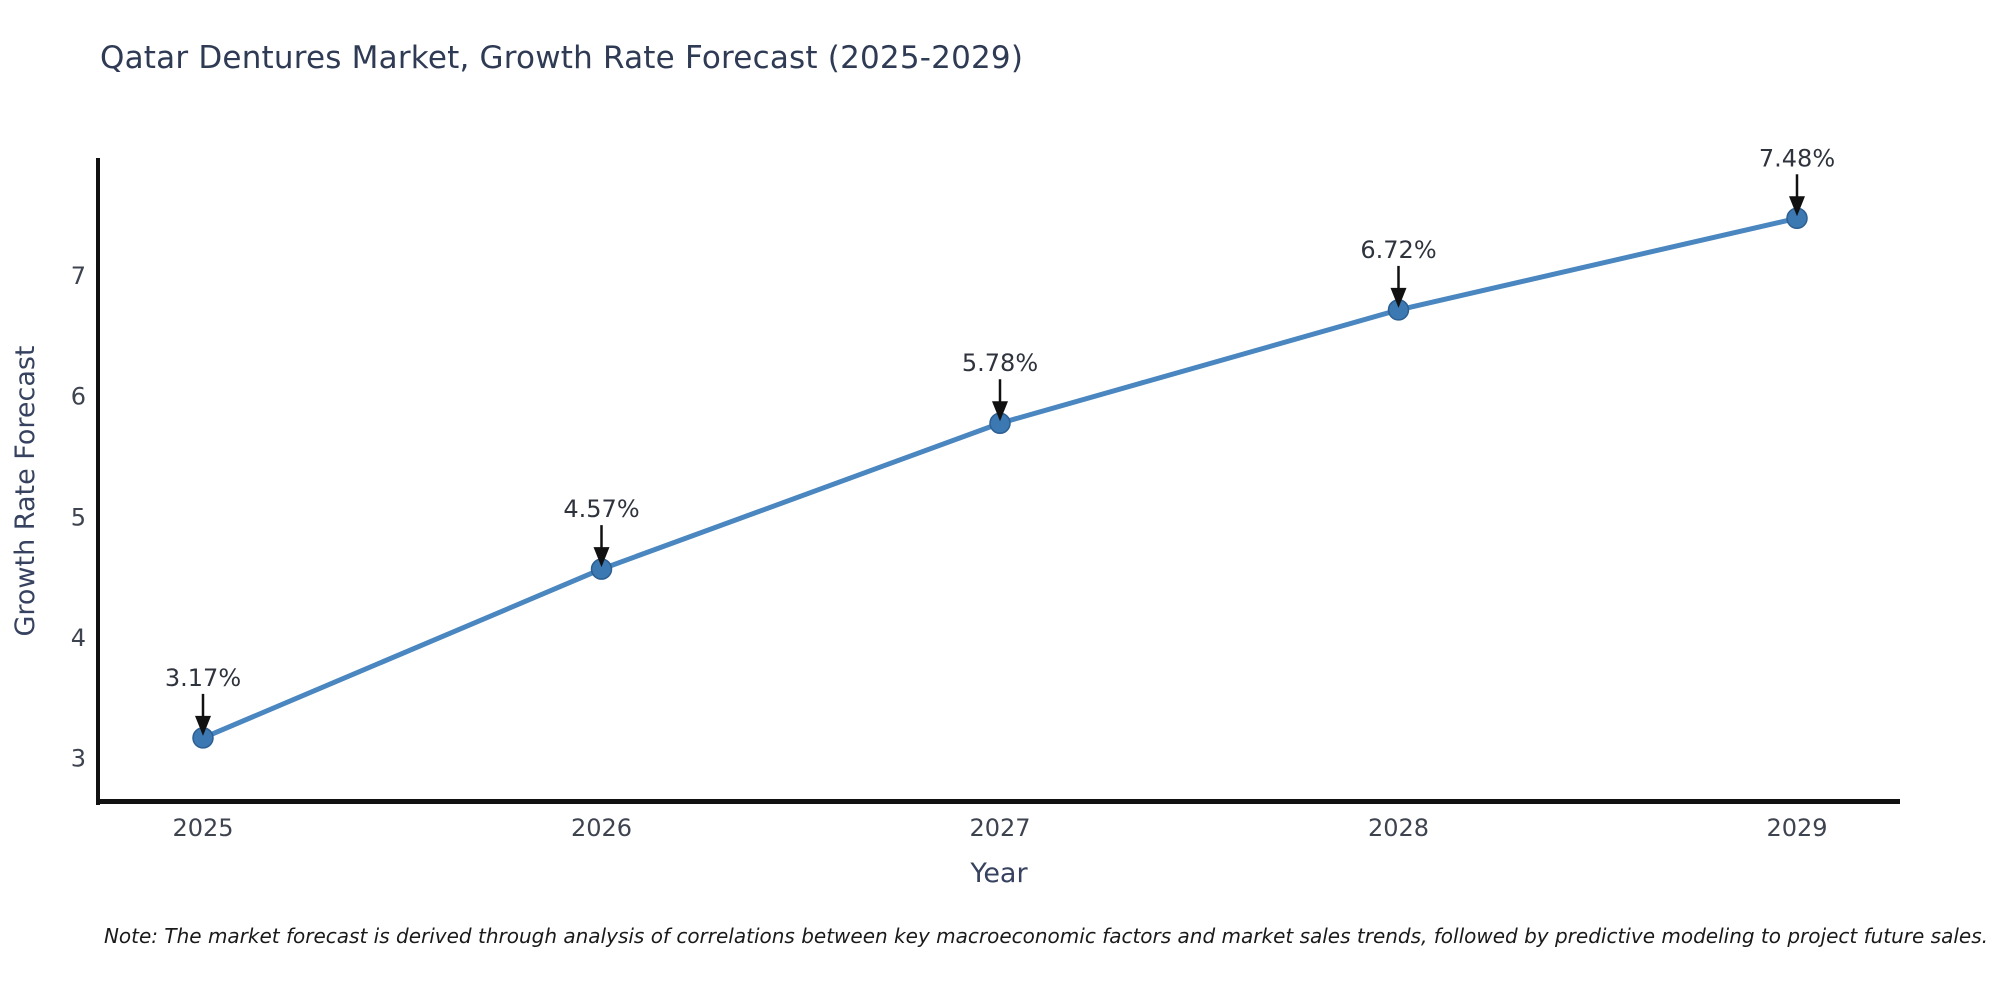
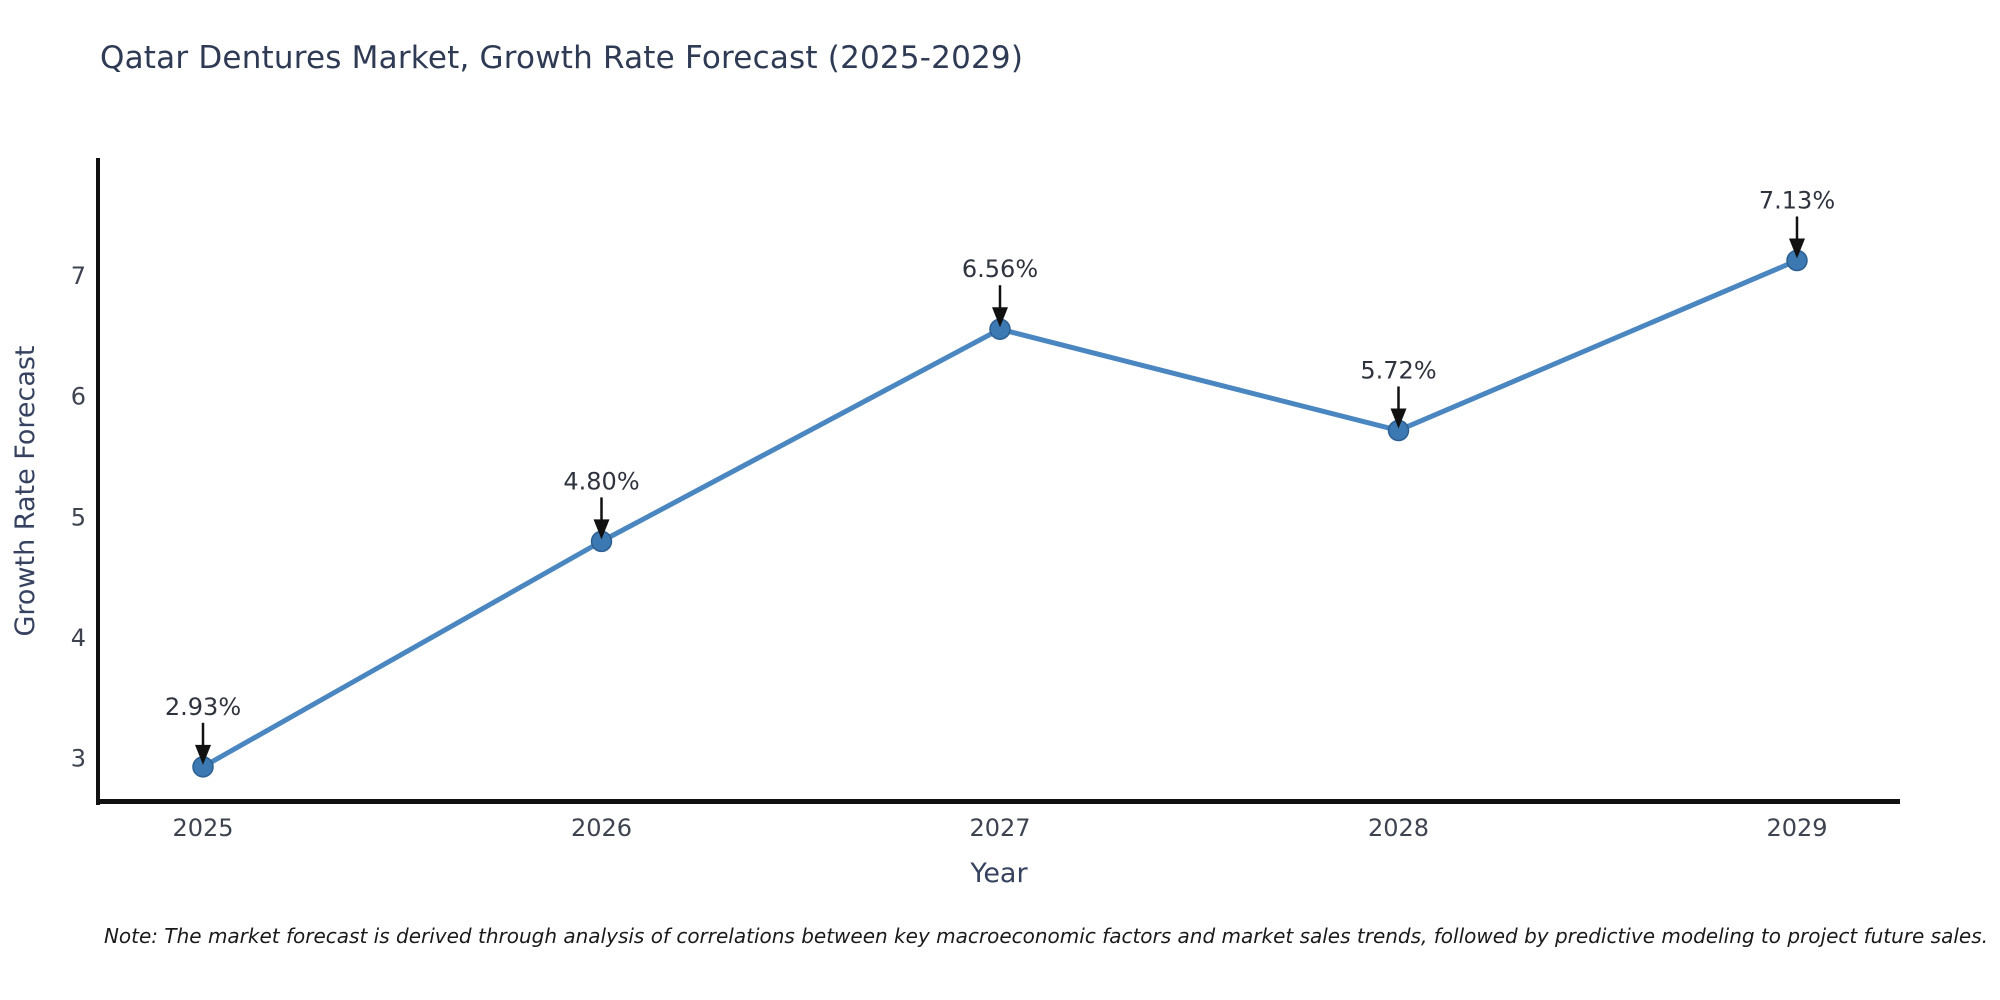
2025: 3.17% -> 2.93%
2026: 4.57% -> 4.80%
2027: 5.78% -> 6.56%
2028: 6.72% -> 5.72%
2029: 7.48% -> 7.13%
